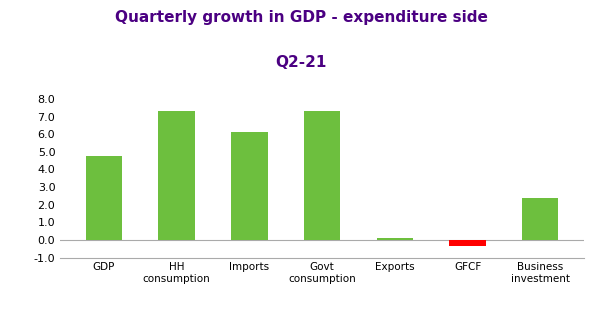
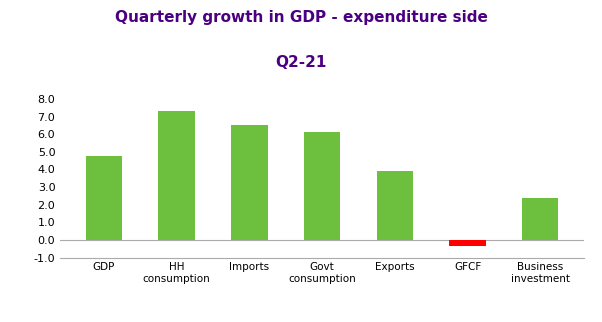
Imports: 6.1 -> 6.5
Govt consumption: 7.3 -> 6.1
Exports: 0.1 -> 3.9
